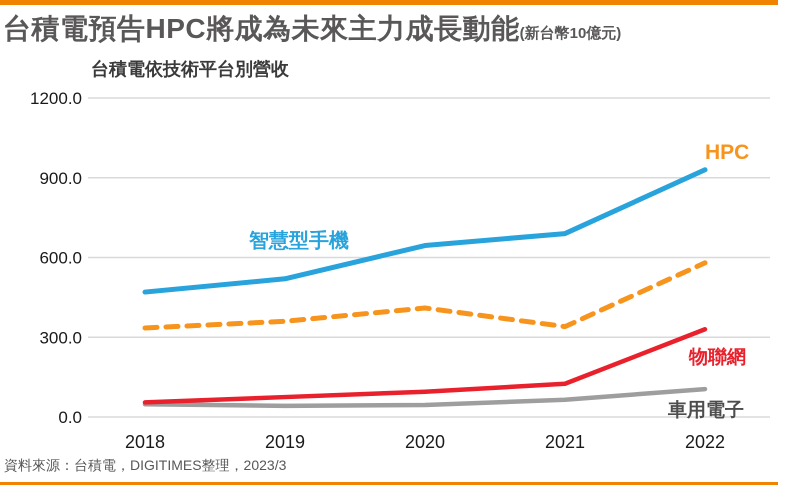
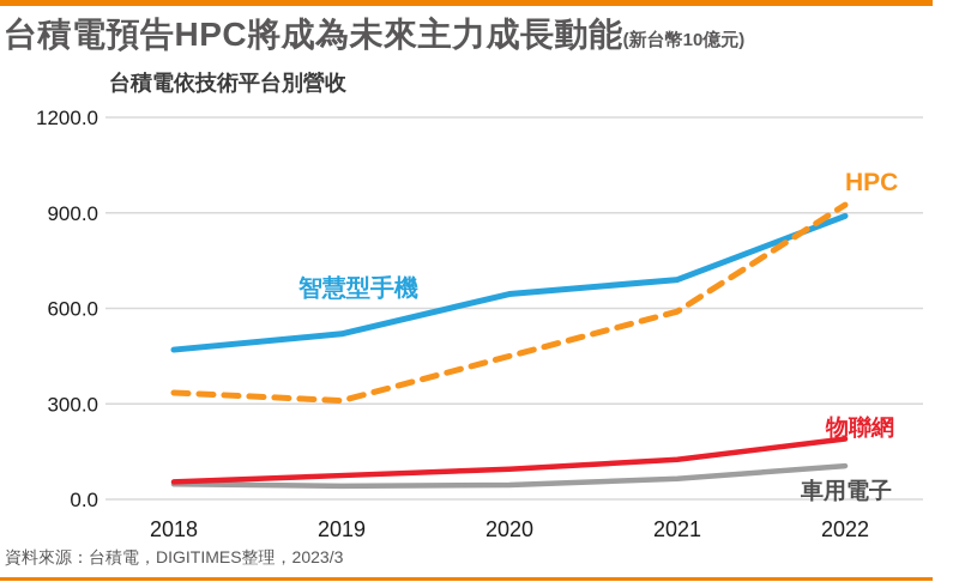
HPC/2019: 360 -> 310
HPC/2020: 410 -> 450
HPC/2021: 340 -> 590
智慧型手機/2022: 930 -> 890
HPC/2022: 580 -> 920
物聯網/2022: 330 -> 190
